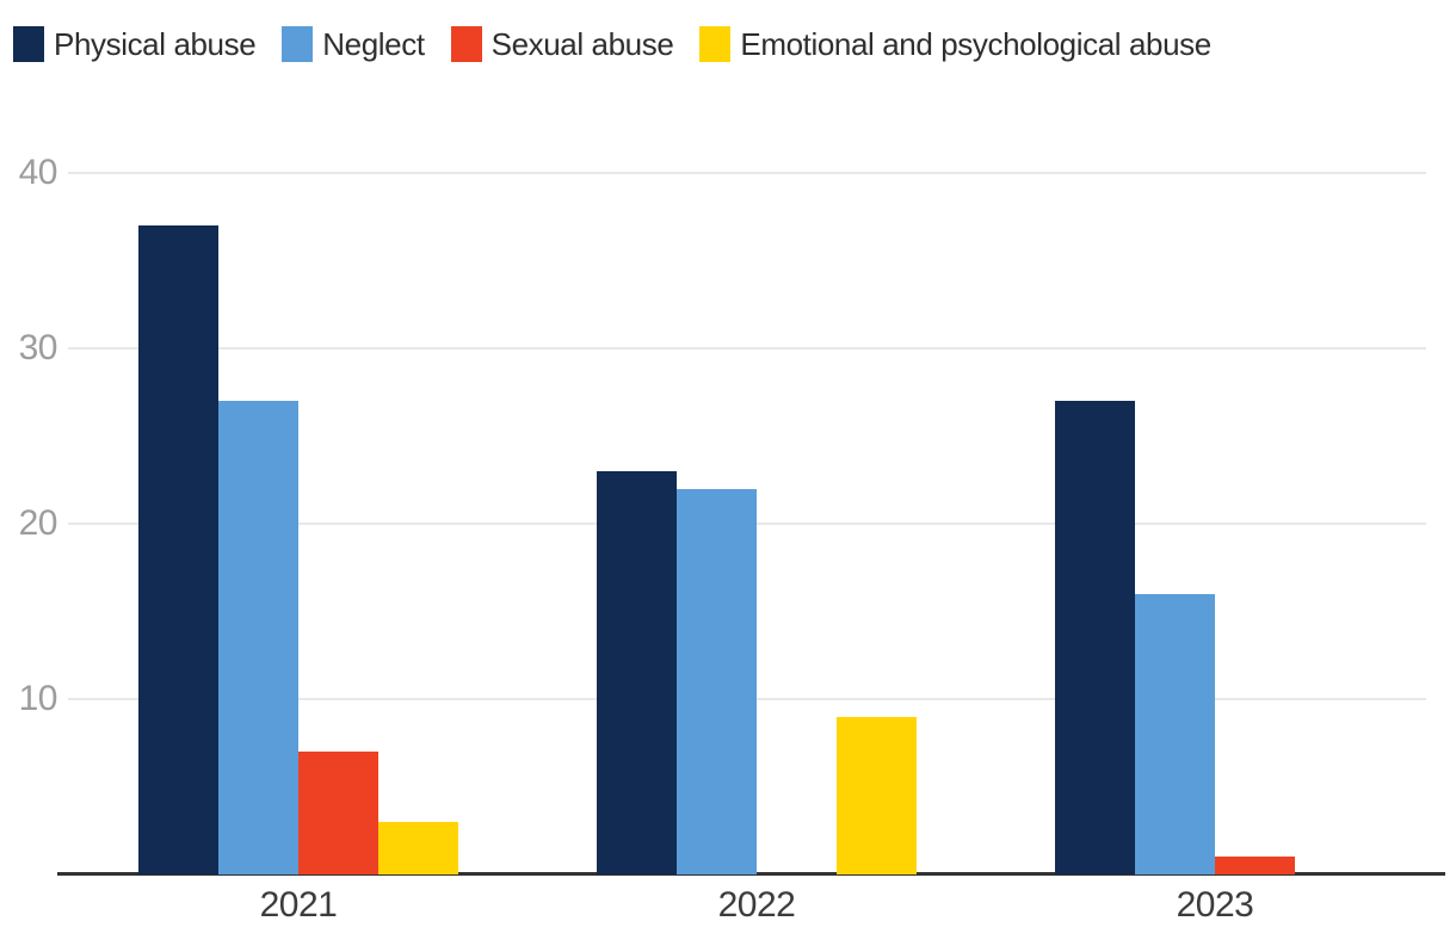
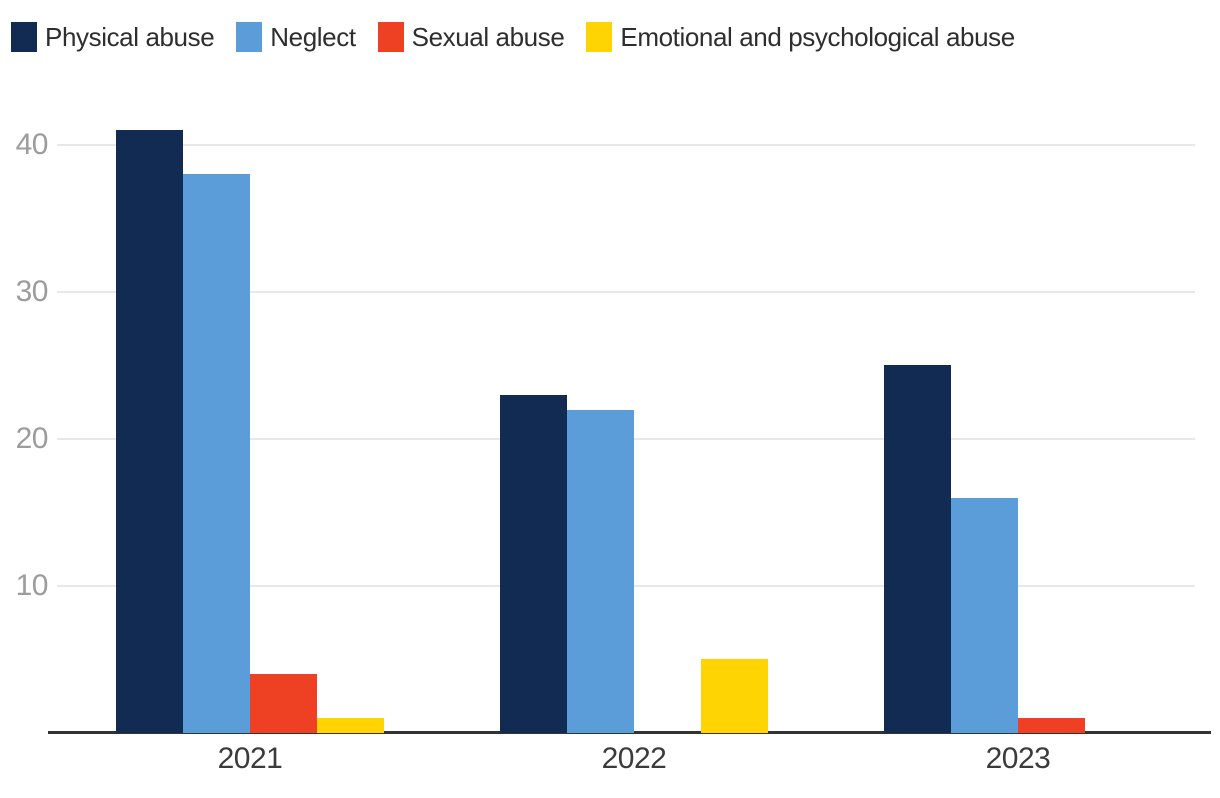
Physical abuse/2021: 37 -> 41
Neglect/2021: 27 -> 38
Sexual abuse/2021: 7 -> 4
Emotional and psychological abuse/2021: 3 -> 1
Emotional and psychological abuse/2022: 9 -> 5
Physical abuse/2023: 27 -> 25
